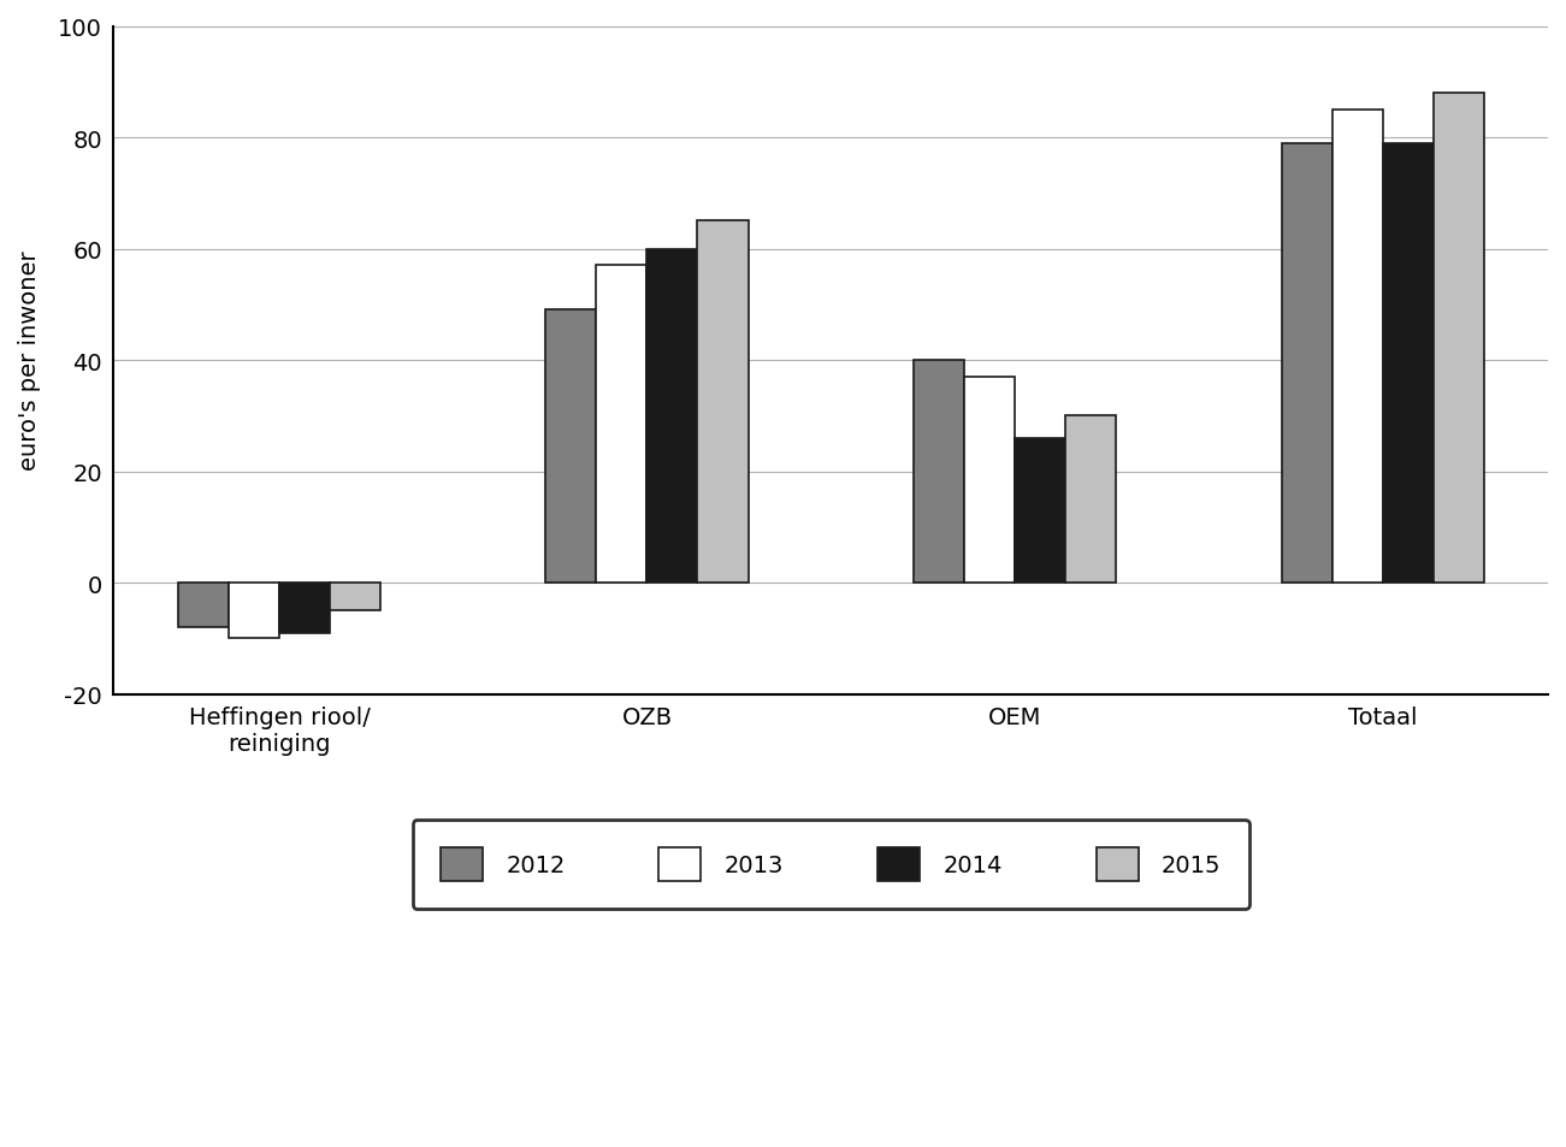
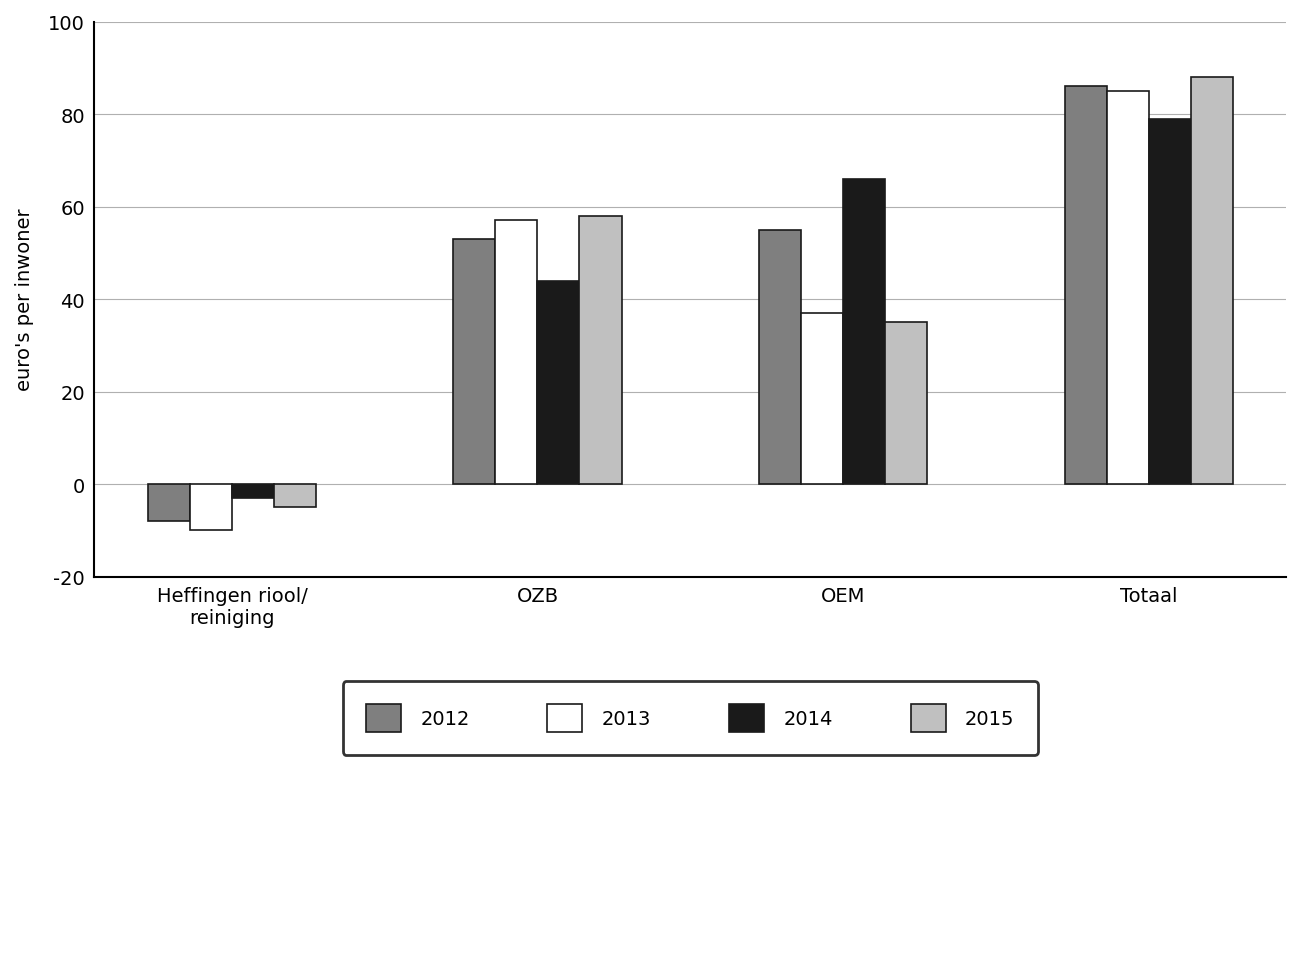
2014/Heffingen riool/ reiniging: -9 -> -3
2012/OZB: 49 -> 53
2014/OZB: 60 -> 44
2015/OZB: 65 -> 58
2012/OEM: 40 -> 55
2014/OEM: 26 -> 66
2015/OEM: 30 -> 35
2012/Totaal: 79 -> 86
